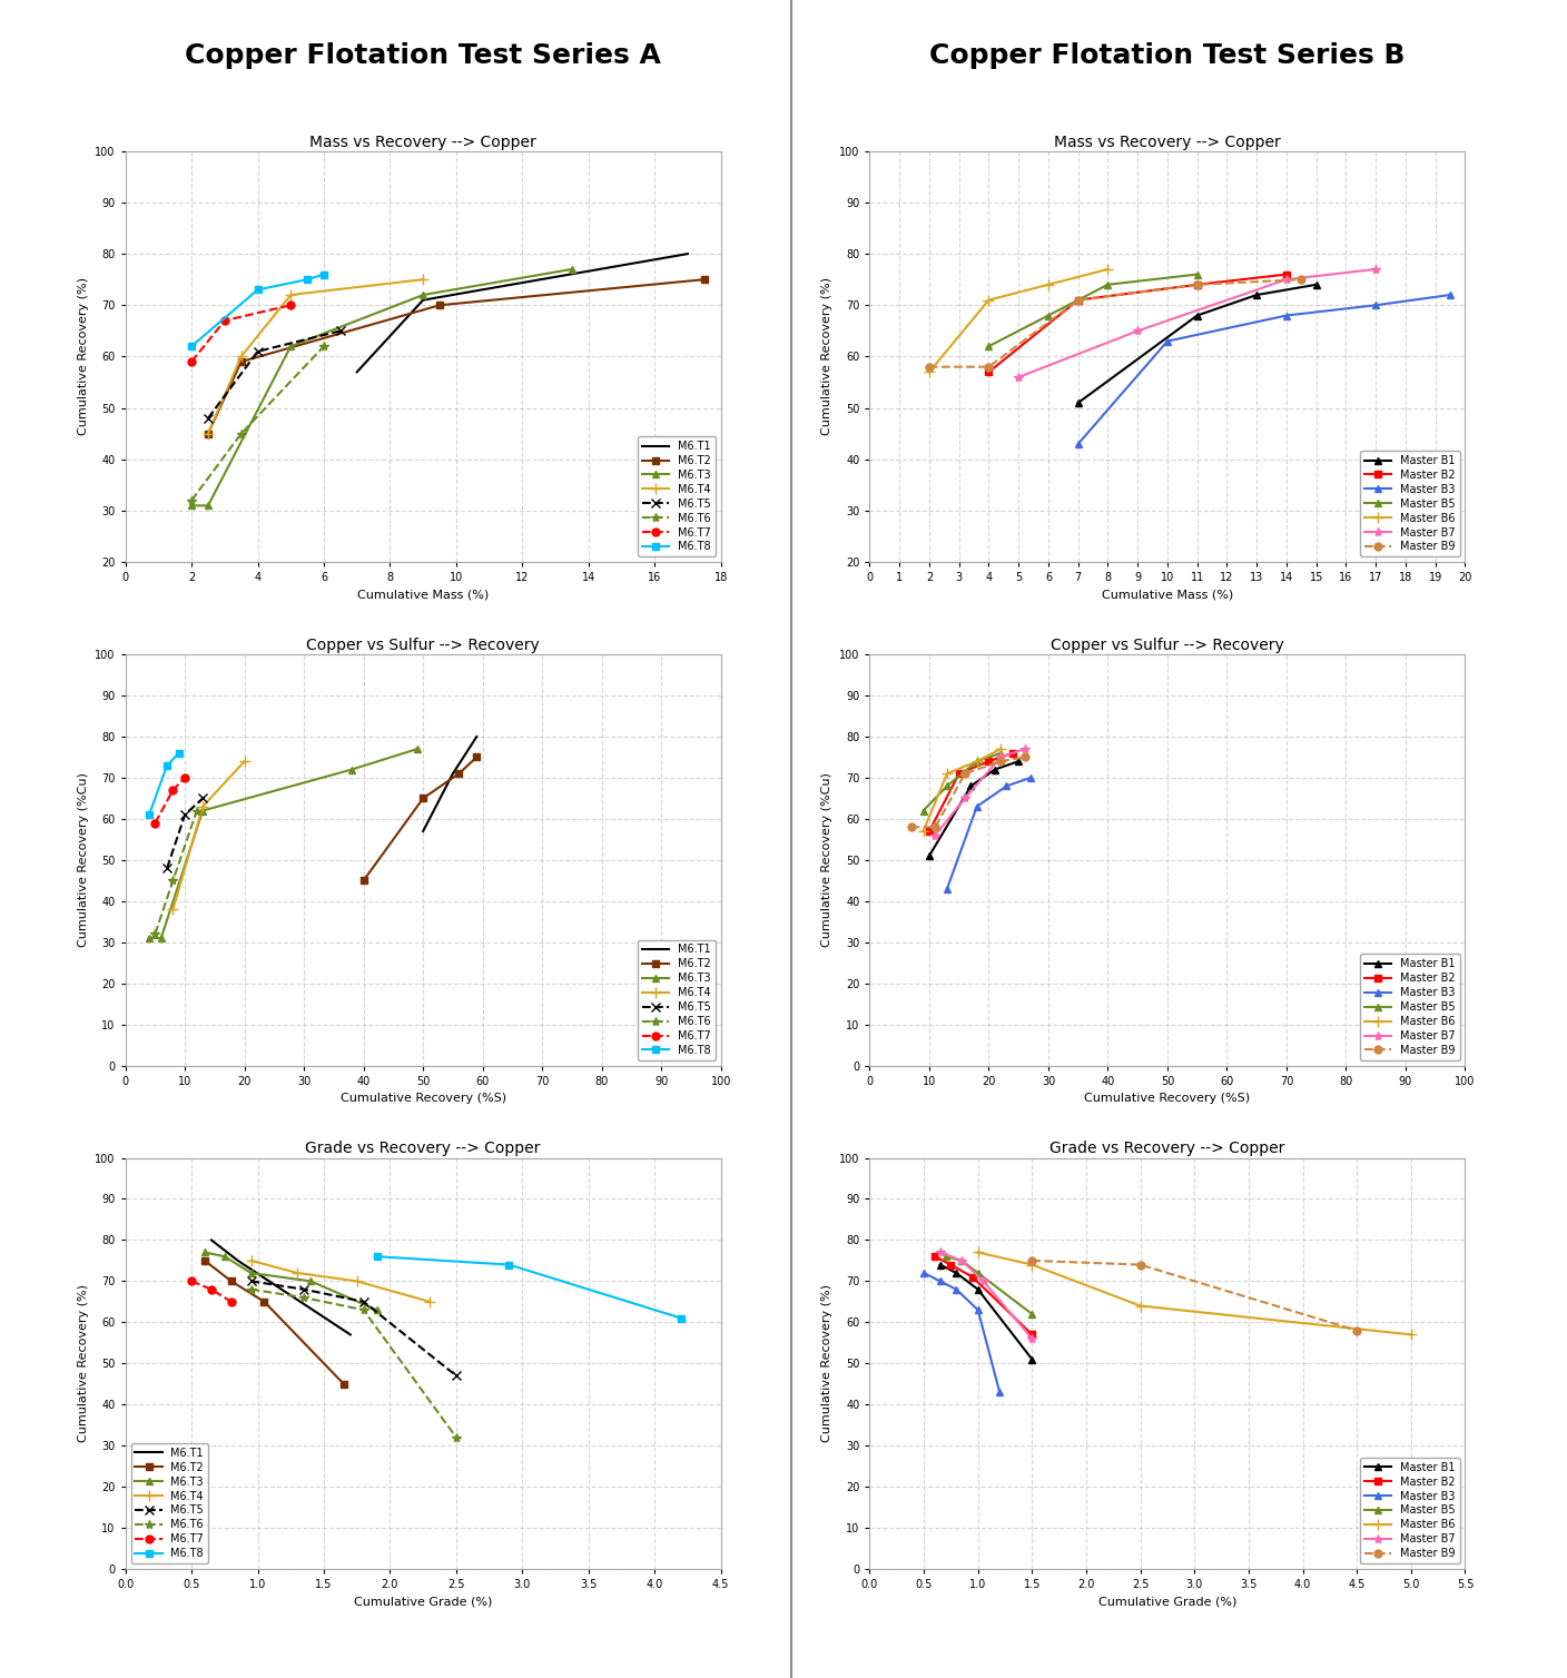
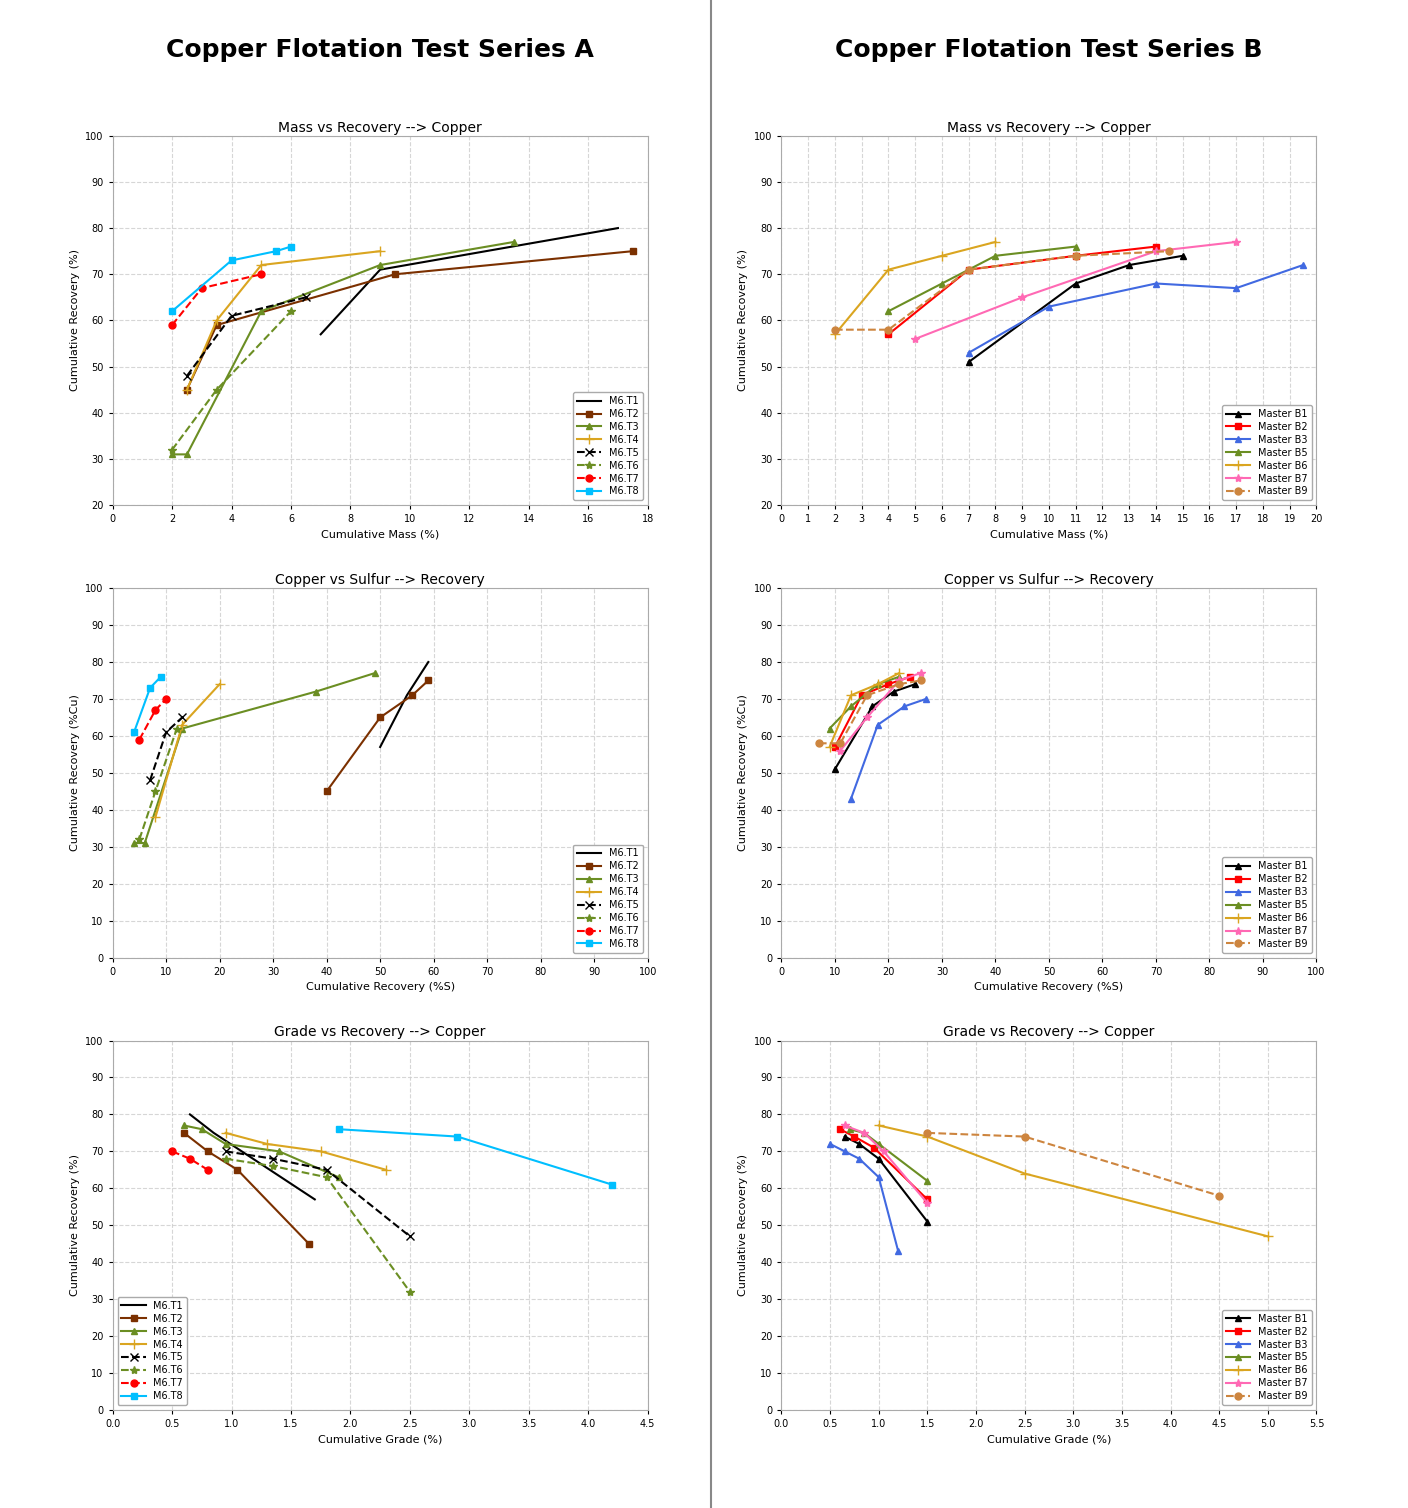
Master B3/7: 43 -> 53
Master B3/17: 70 -> 67
Master B6/5.0: 57 -> 47
